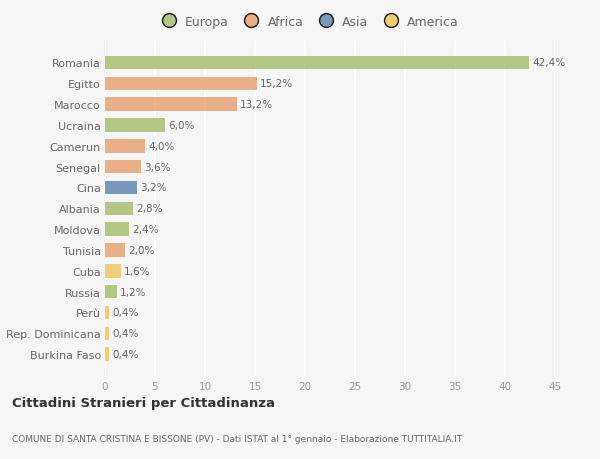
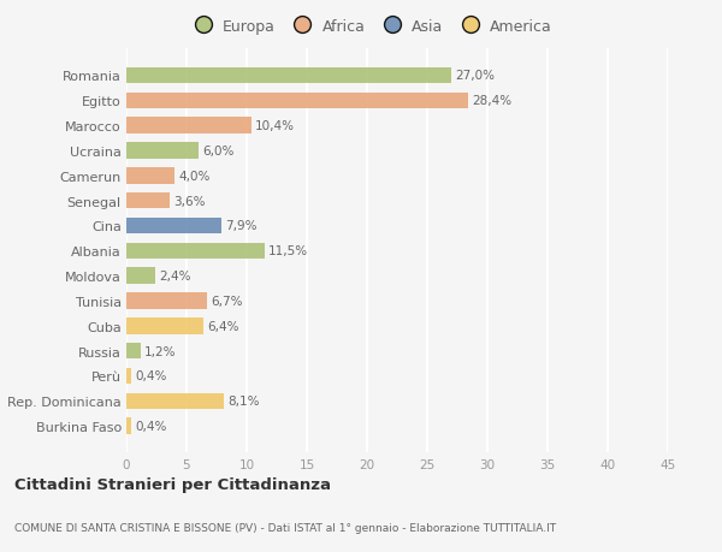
Romania: 42,4% -> 27,0%
Egitto: 15,2% -> 28,4%
Marocco: 13,2% -> 10,4%
Cina: 3,2% -> 7,9%
Albania: 2,8% -> 11,5%
Tunisia: 2,0% -> 6,7%
Cuba: 1,6% -> 6,4%
Rep. Dominicana: 0,4% -> 8,1%
